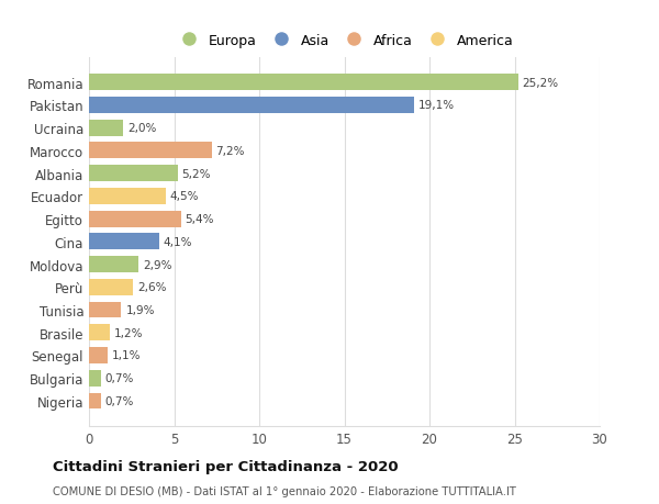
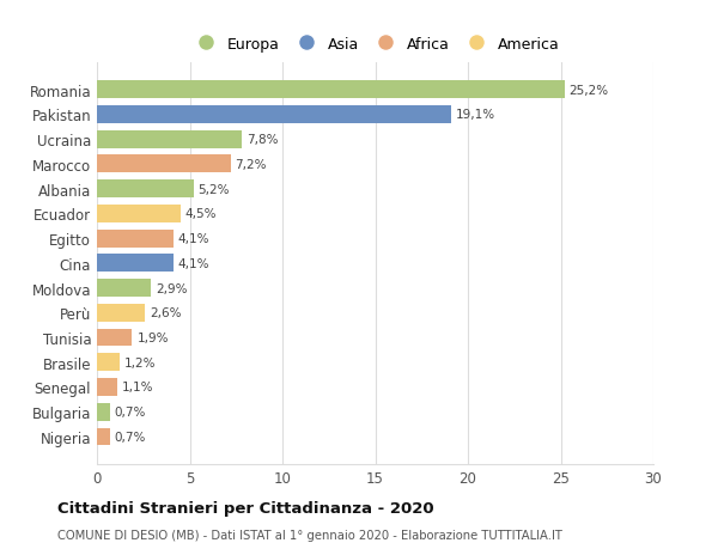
Ucraina: 2,0% -> 7,8%
Egitto: 5,4% -> 4,1%
